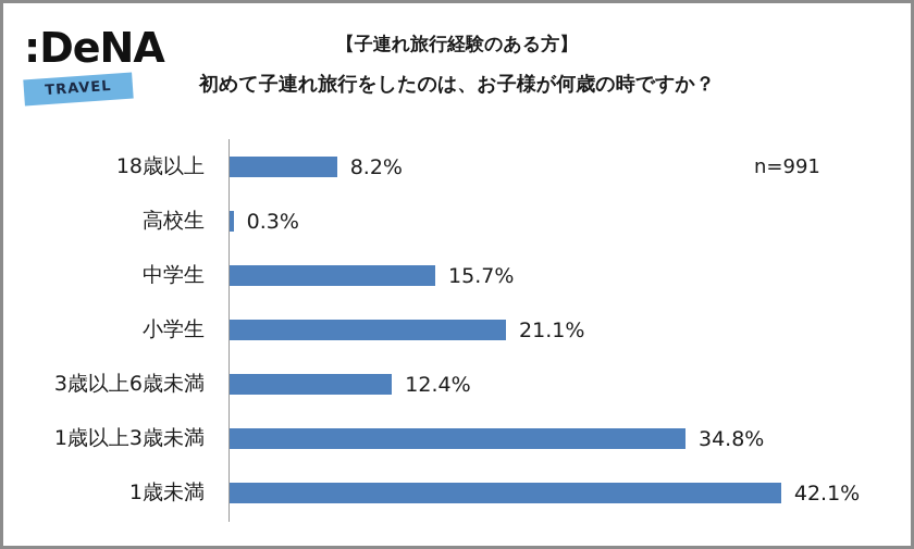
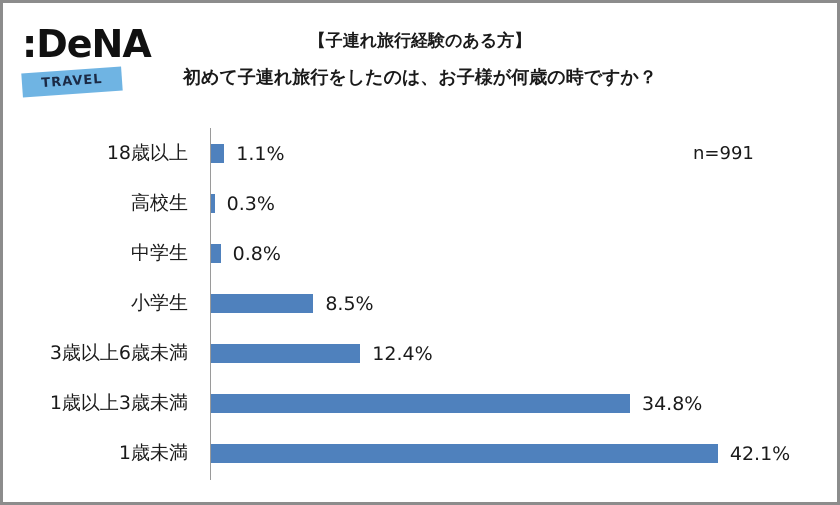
18歳以上: 8.2% -> 1.1%
中学生: 15.7% -> 0.8%
小学生: 21.1% -> 8.5%
